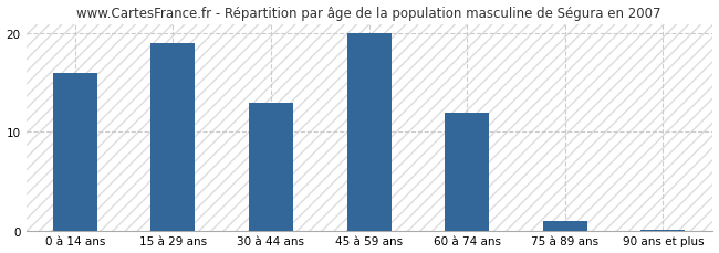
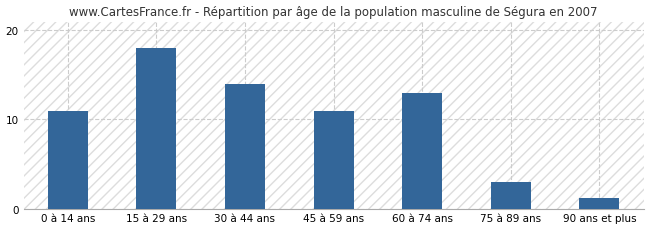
0 à 14 ans: 16.0 -> 11.0
15 à 29 ans: 19.0 -> 18.0
30 à 44 ans: 13.0 -> 14.0
45 à 59 ans: 20.0 -> 11.0
60 à 74 ans: 12.0 -> 13.0
75 à 89 ans: 1.0 -> 3.0
90 ans et plus: 0.1 -> 1.2
